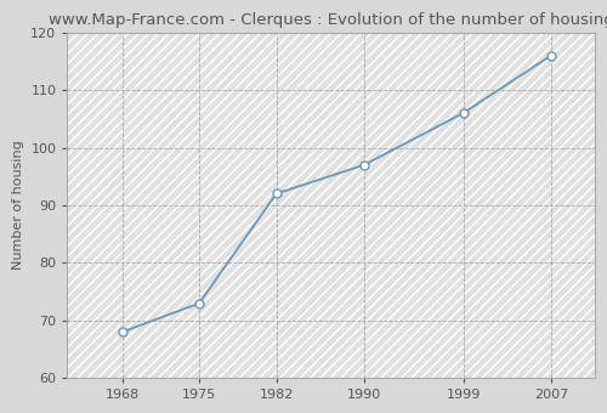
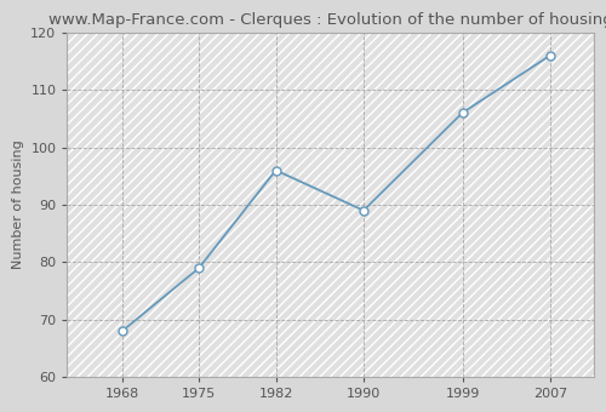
1975: 73 -> 79
1982: 92 -> 96
1990: 97 -> 89
